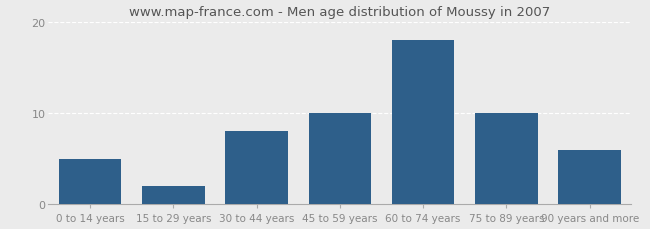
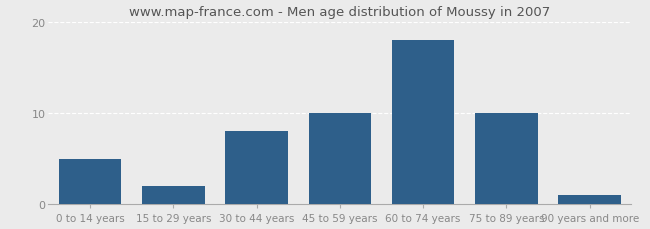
90 years and more: 6 -> 1
